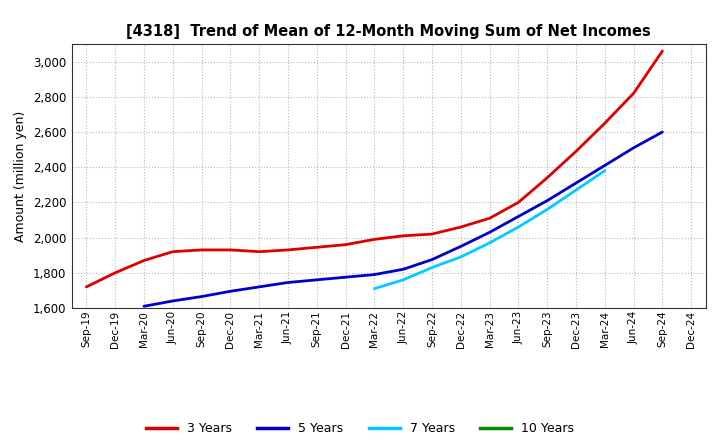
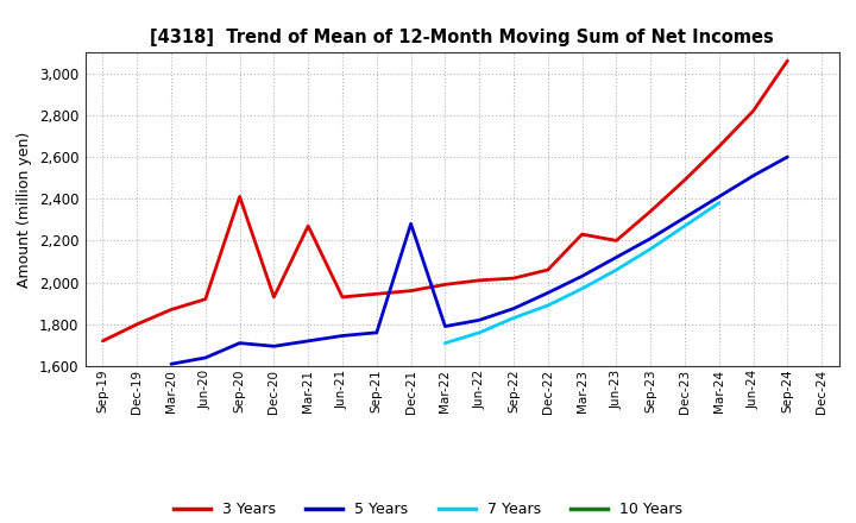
3 Years/Sep-20: 1,930 -> 2,410
5 Years/Sep-20: 1,660 -> 1,710
3 Years/Mar-21: 1,920 -> 2,270
5 Years/Dec-21: 1,780 -> 2,280
3 Years/Mar-23: 2,110 -> 2,230
